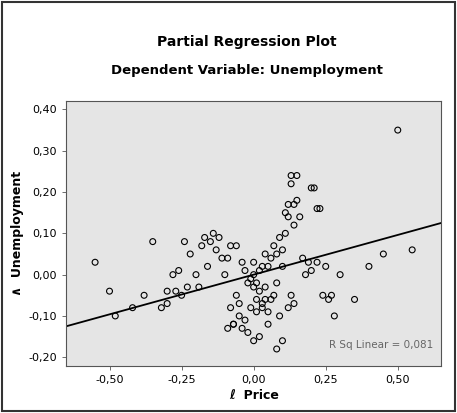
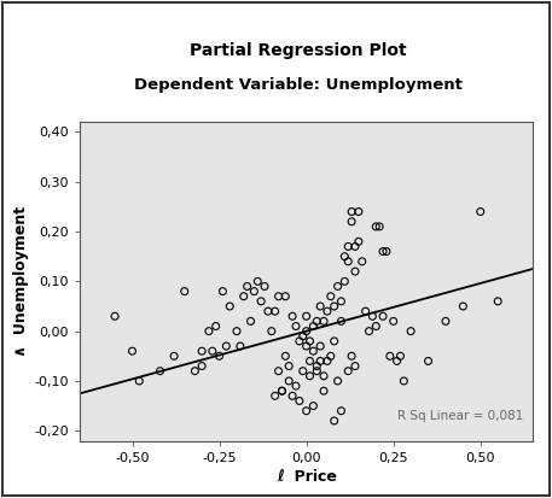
0,50: 0,35 -> 0,24
